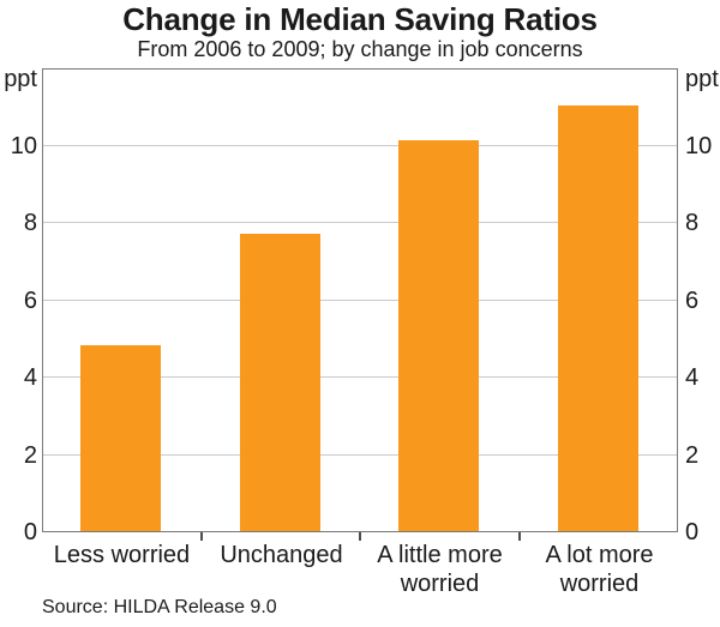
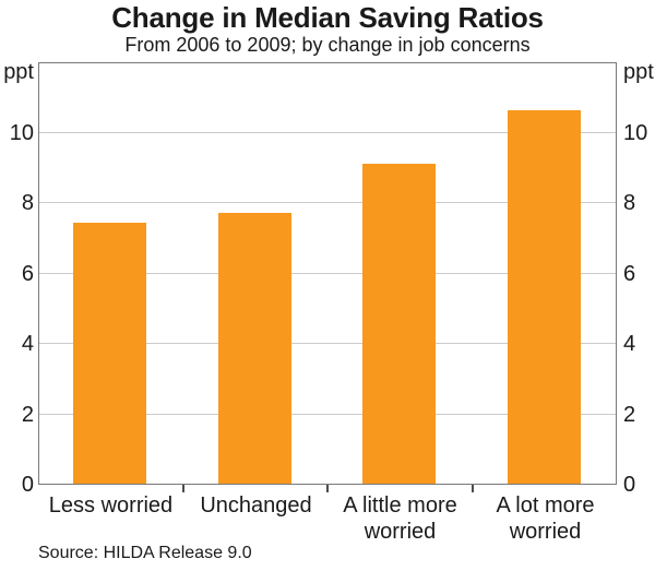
Less worried: 4.8 -> 7.4
A little more worried: 10.1 -> 9.1
A lot more worried: 11.0 -> 10.6
